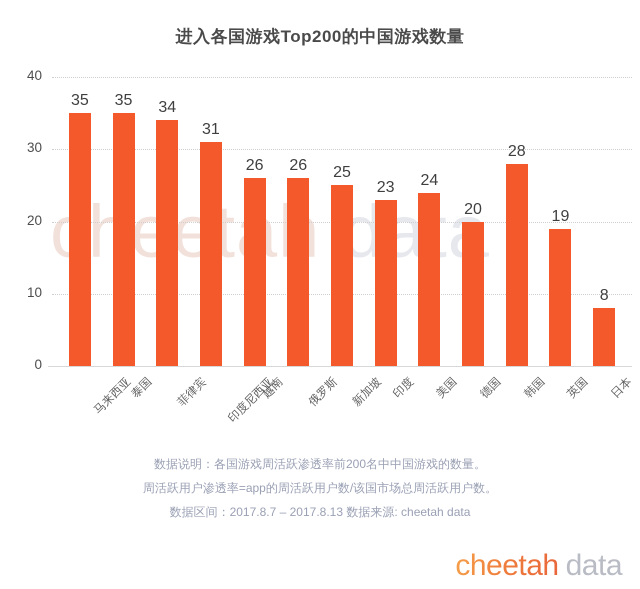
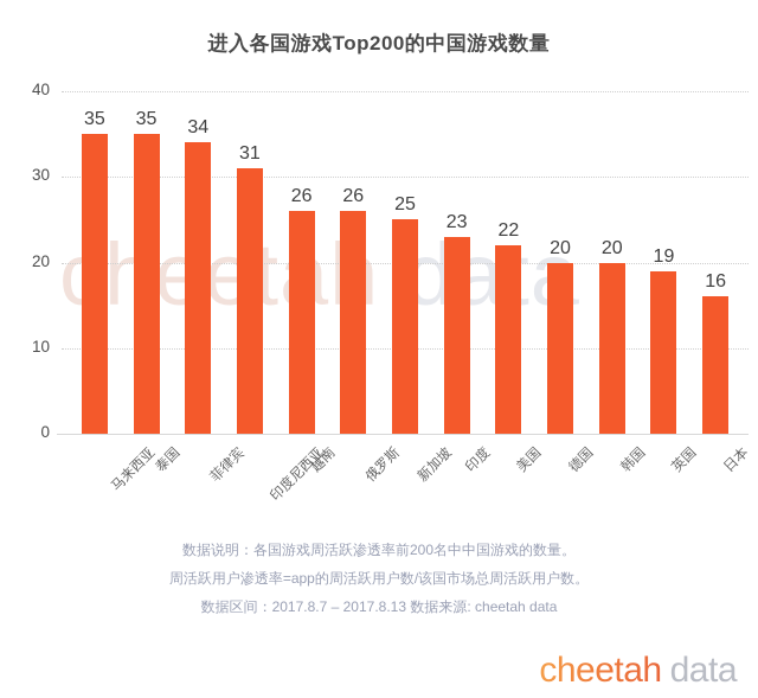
美国: 24 -> 22
韩国: 28 -> 20
日本: 8 -> 16
